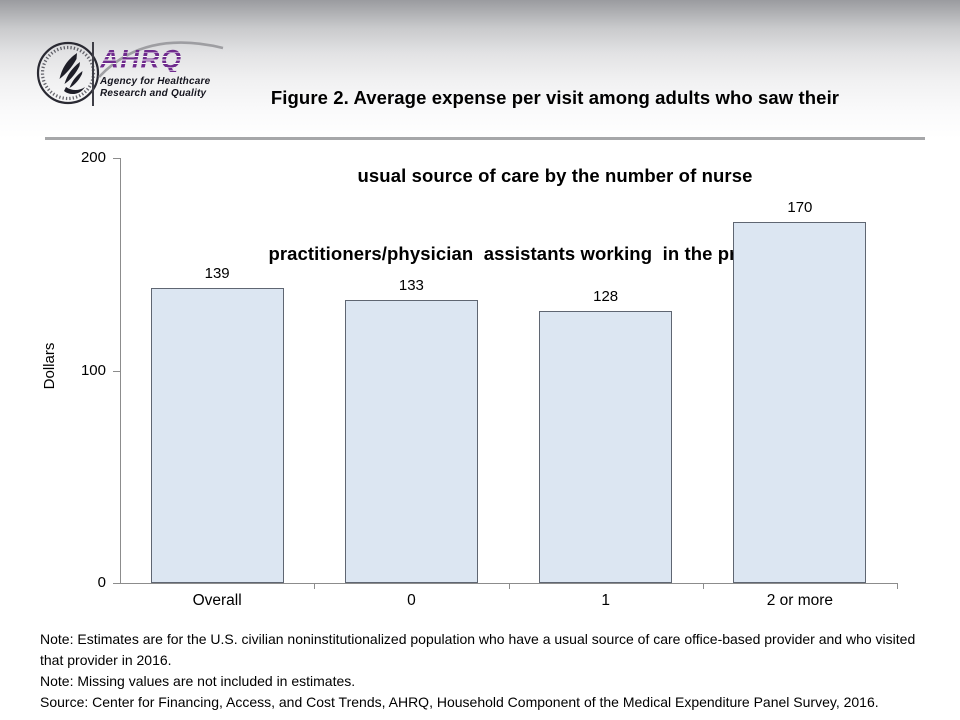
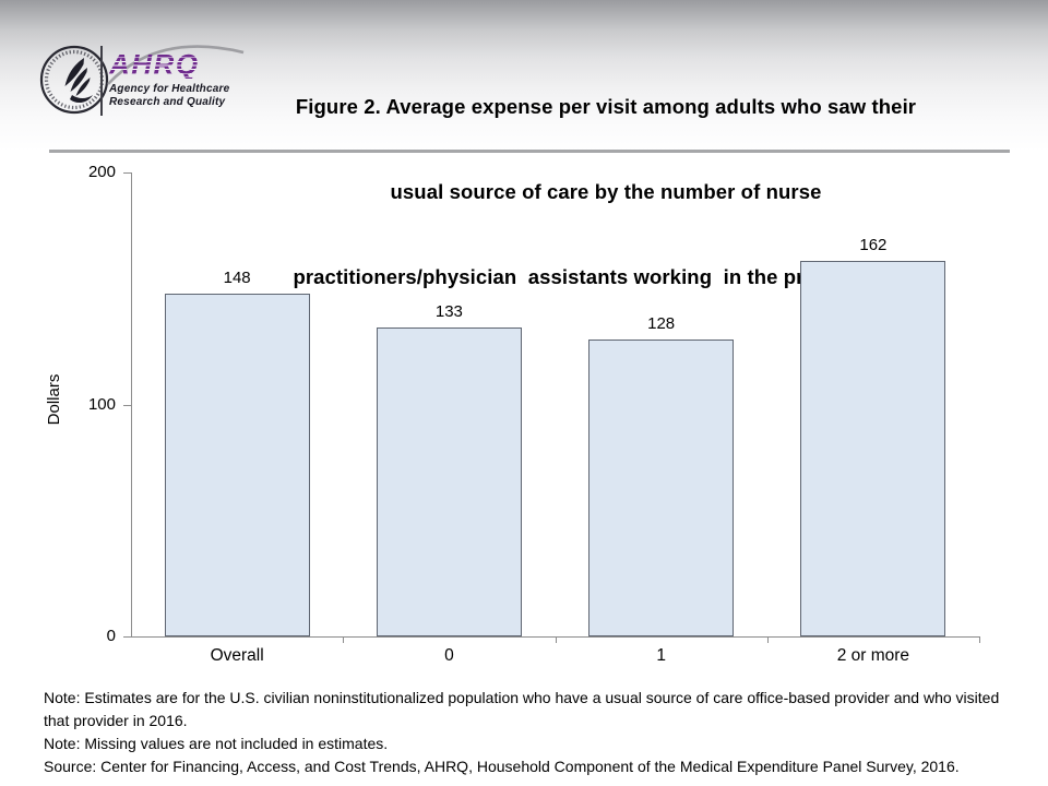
Overall: 139 -> 148
2 or more: 170 -> 162
